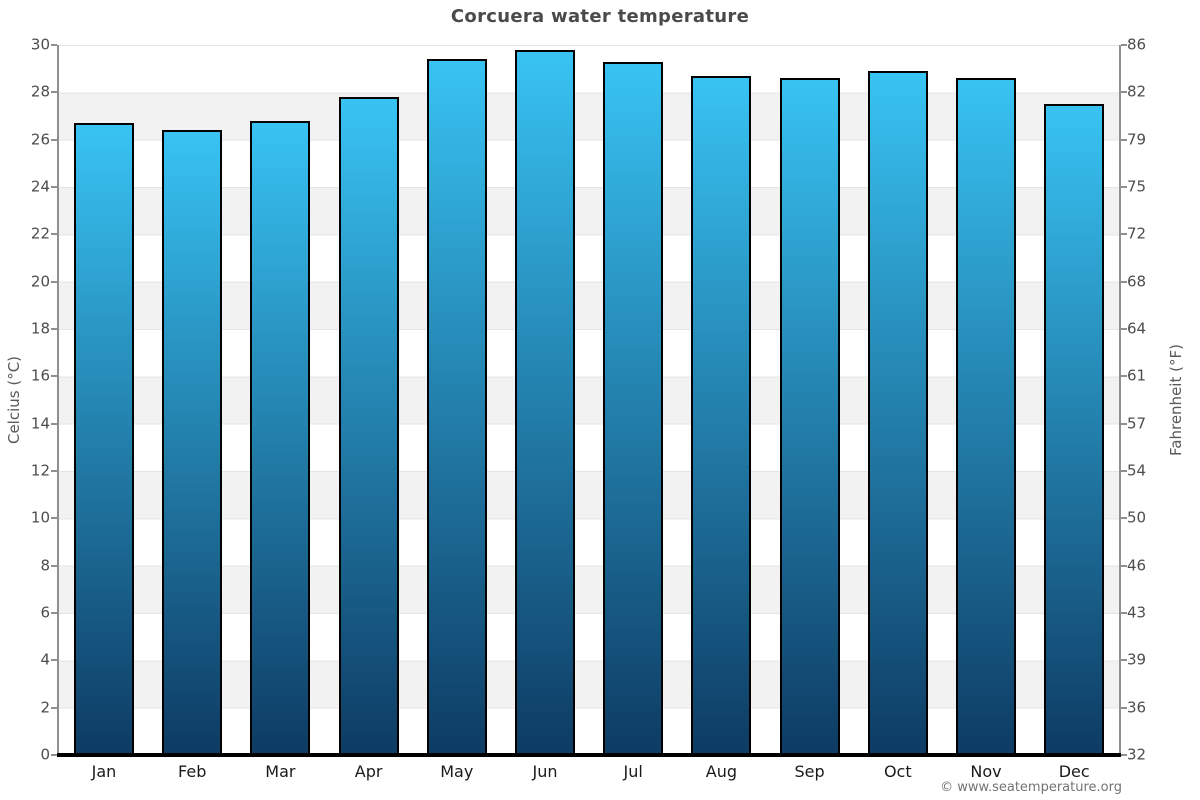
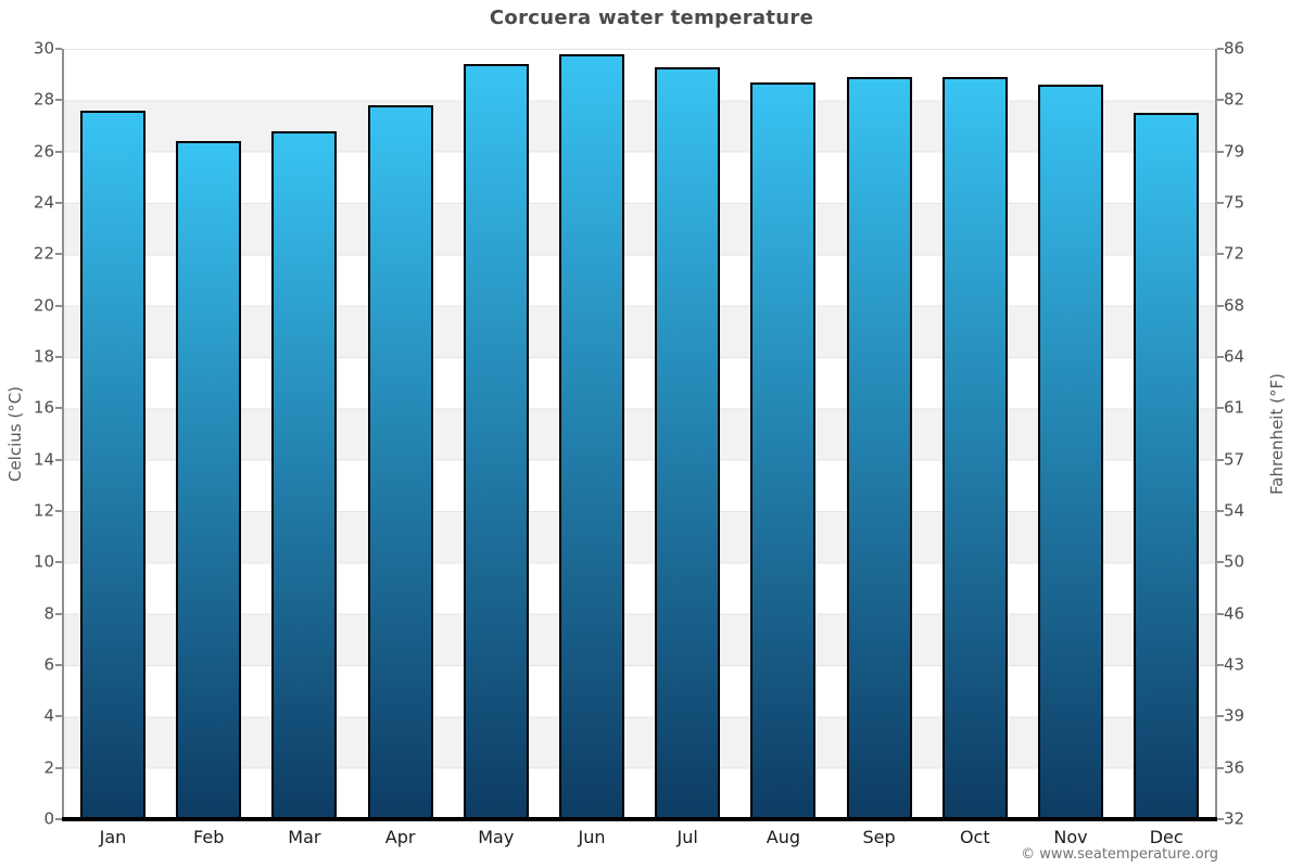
Jan: 26.7 -> 27.6
Sep: 28.6 -> 28.9
